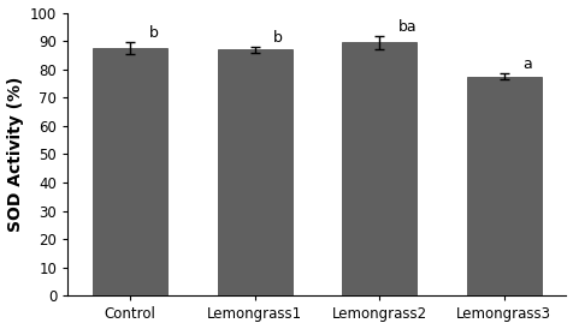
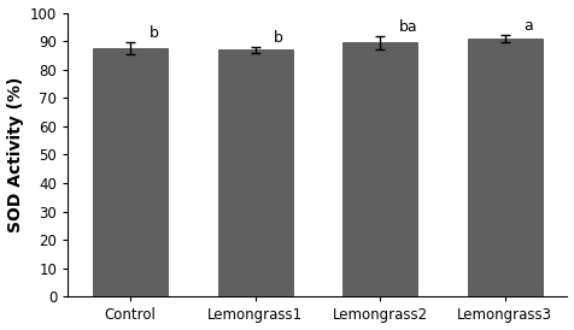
Lemongrass3: 77.5 -> 91.0
